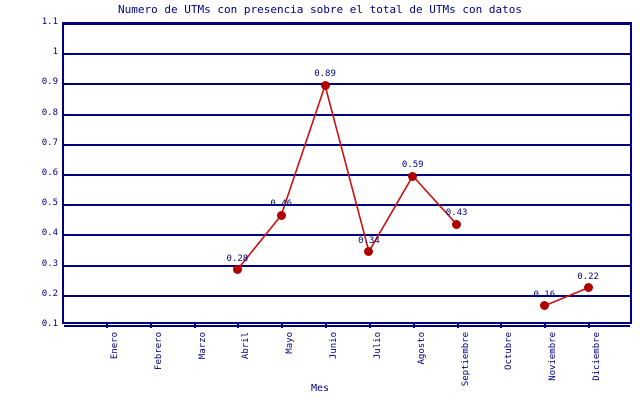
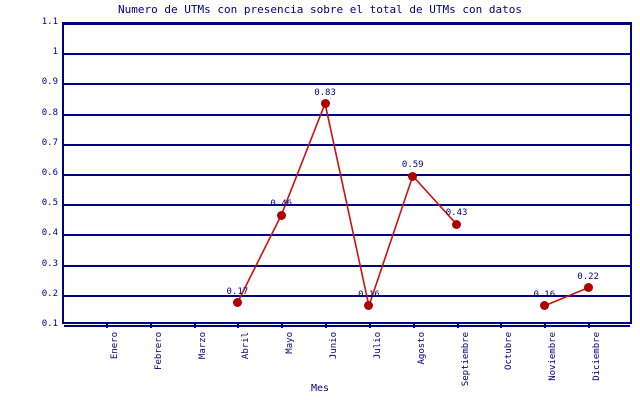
Abril: 0.28 -> 0.17
Junio: 0.89 -> 0.83
Julio: 0.34 -> 0.16
